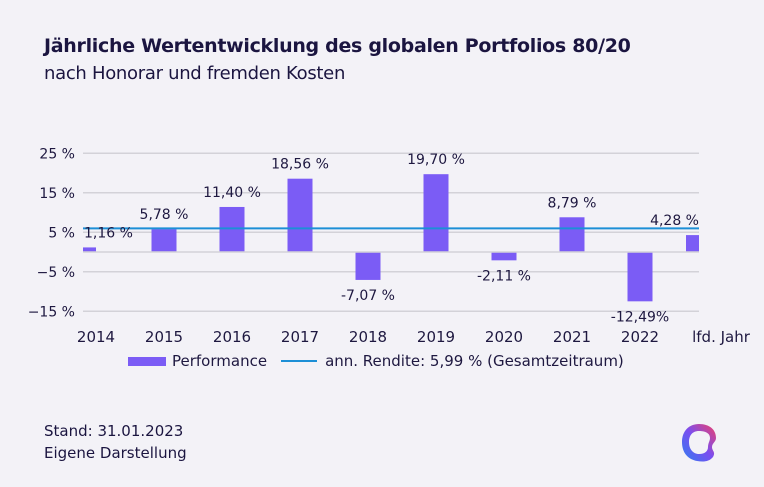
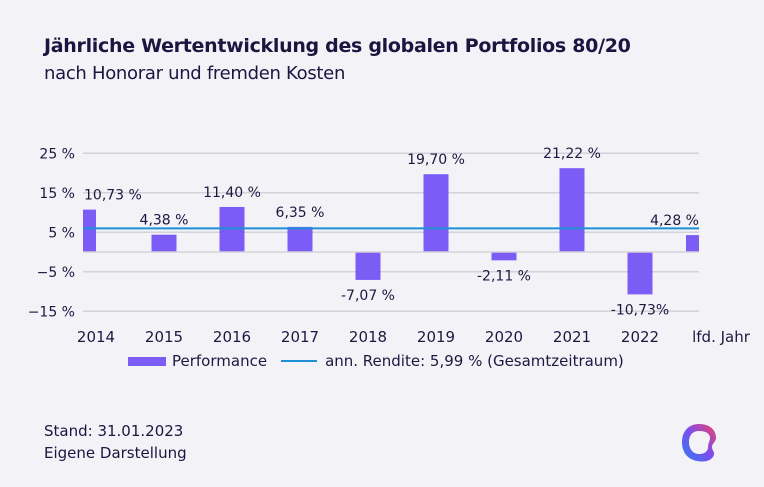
2014: 1,16 -> 10,73
2015: 5,78 -> 4,38
2017: 18,56 -> 6,35
2021: 8,79 -> 21,22
2022: -12,49% -> -10,73%
